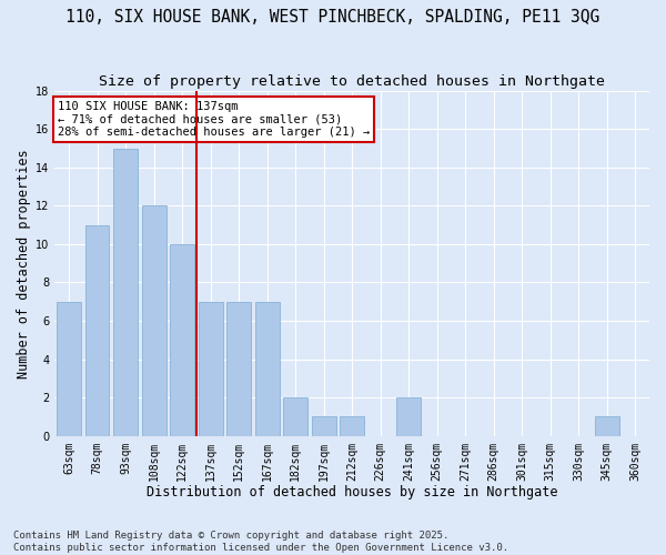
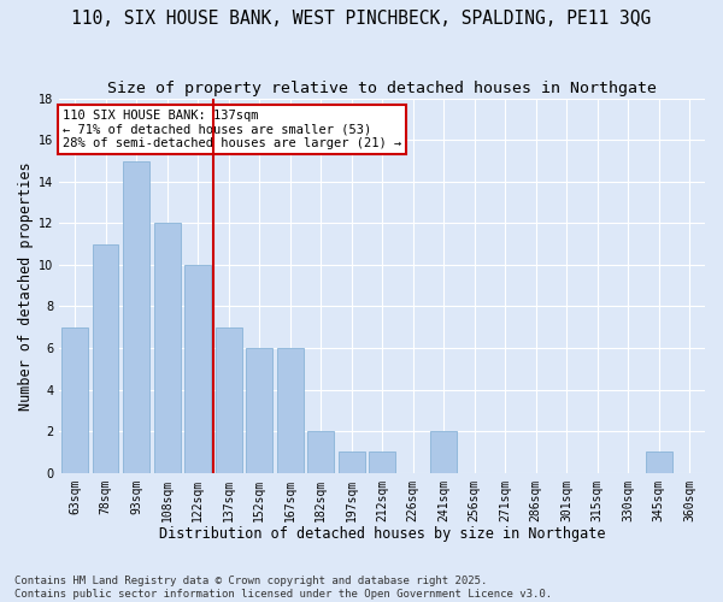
152sqm: 7 -> 6
167sqm: 7 -> 6
